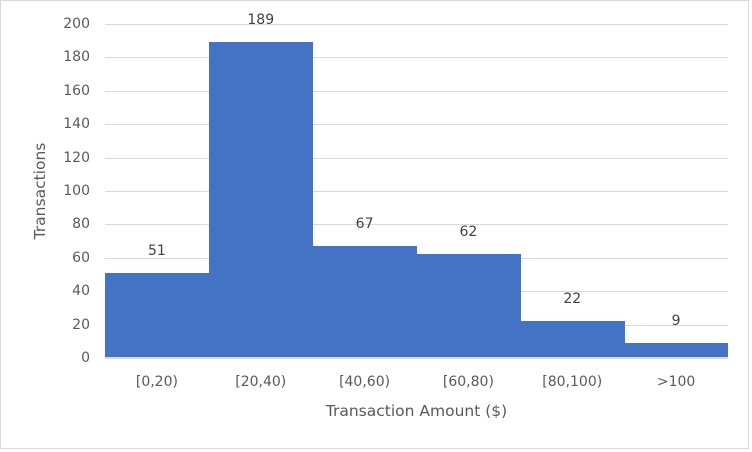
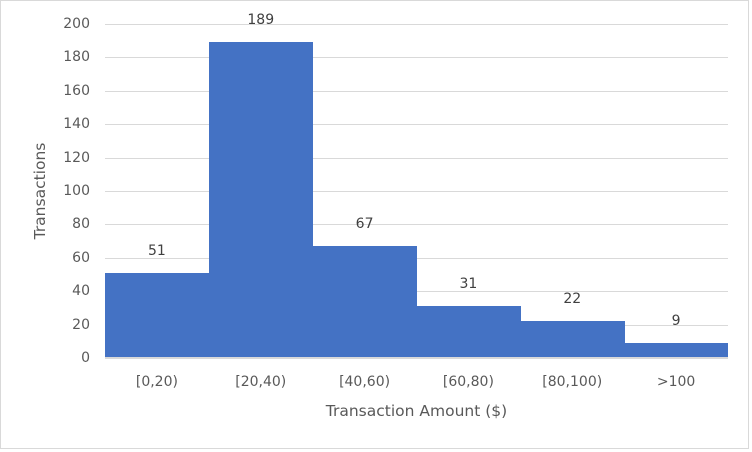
[60,80): 62 -> 31
